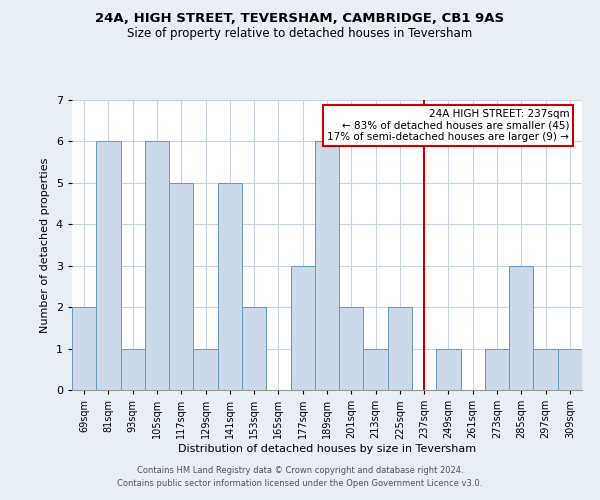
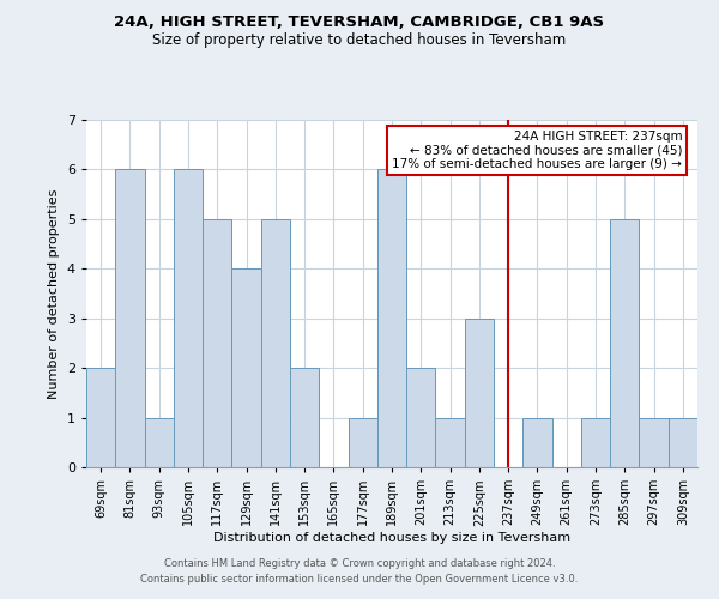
129sqm: 1 -> 4
177sqm: 3 -> 1
225sqm: 2 -> 3
285sqm: 3 -> 5
